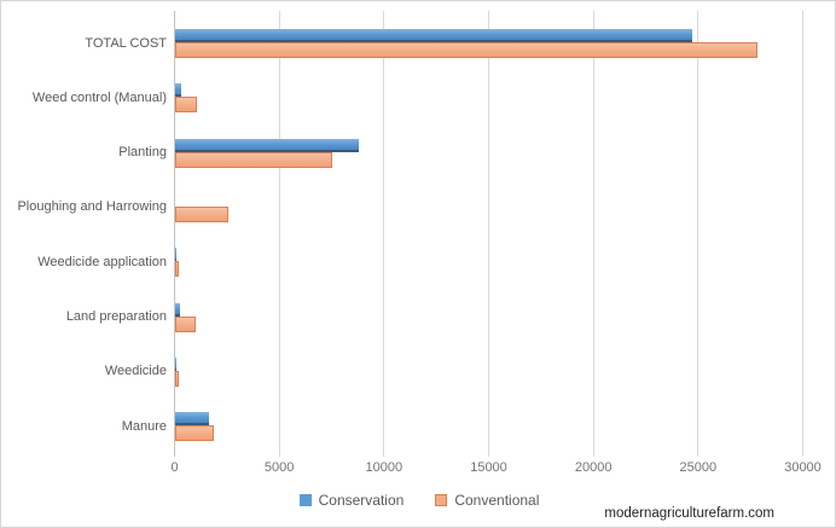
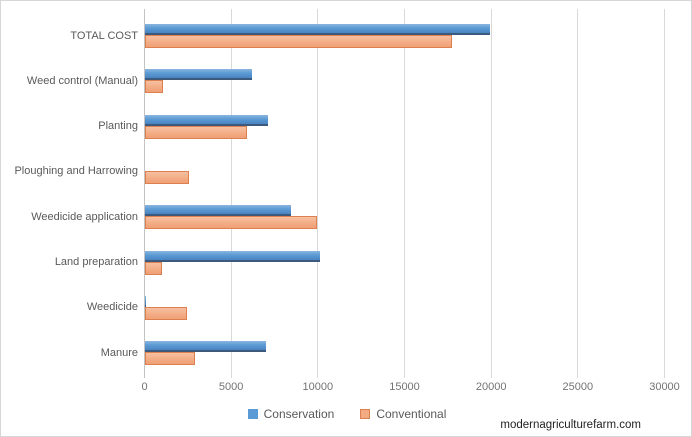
Conservation/TOTAL COST: 24700 -> 19900
Conventional/TOTAL COST: 27800 -> 17700
Conservation/Weed control (Manual): 300 -> 6200
Conservation/Planting: 8800 -> 7100
Conventional/Planting: 7500 -> 5900
Conservation/Weedicide application: 100 -> 8400
Conventional/Weedicide application: 200 -> 9900
Conservation/Land preparation: 200 -> 10100
Conventional/Weedicide: 200 -> 2400
Conservation/Manure: 1600 -> 7000
Conventional/Manure: 1800 -> 2900
